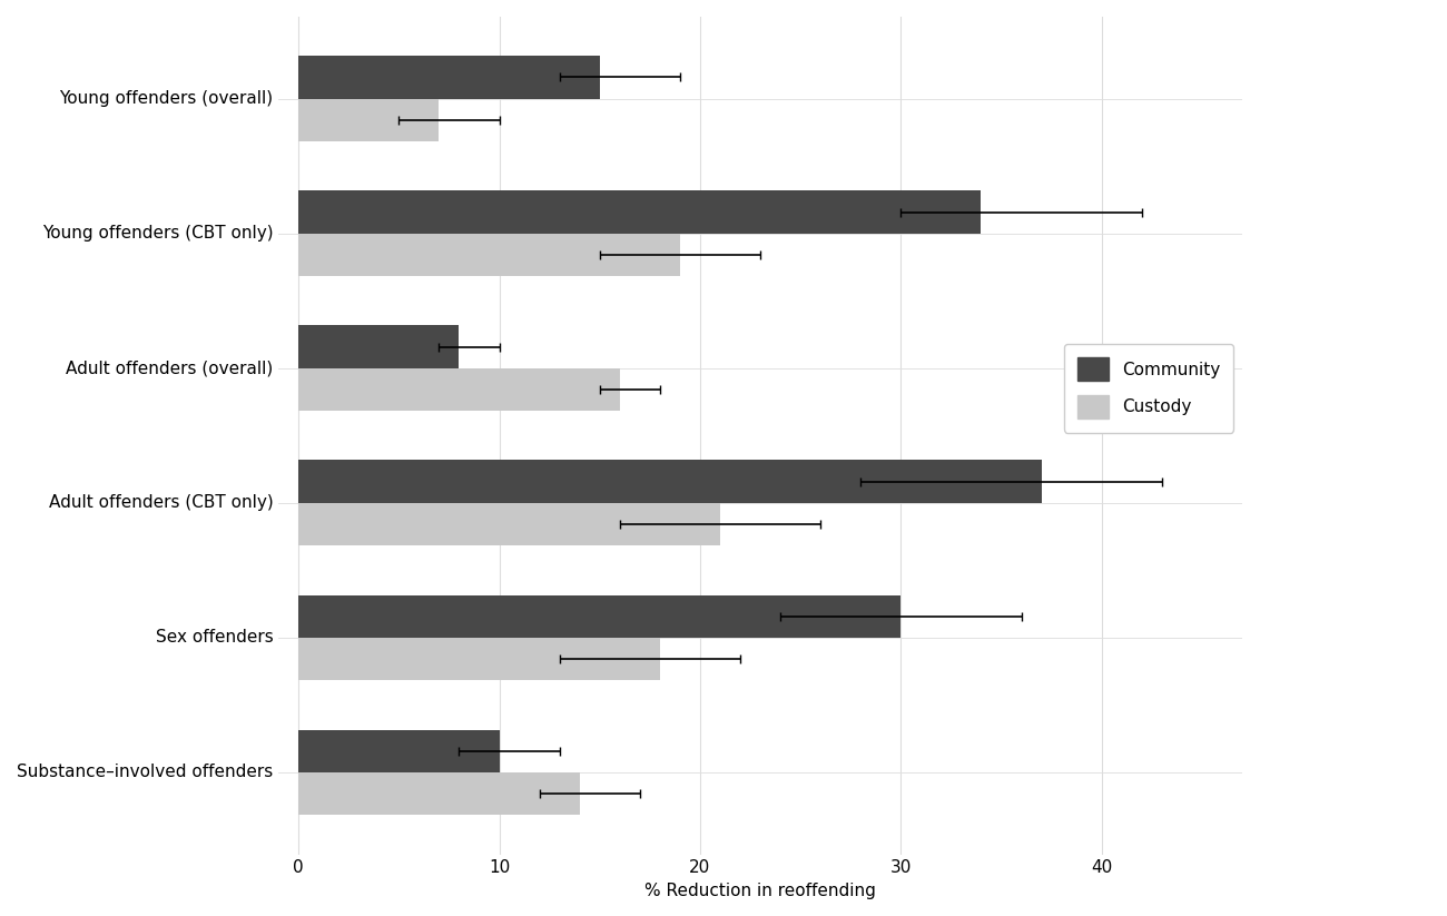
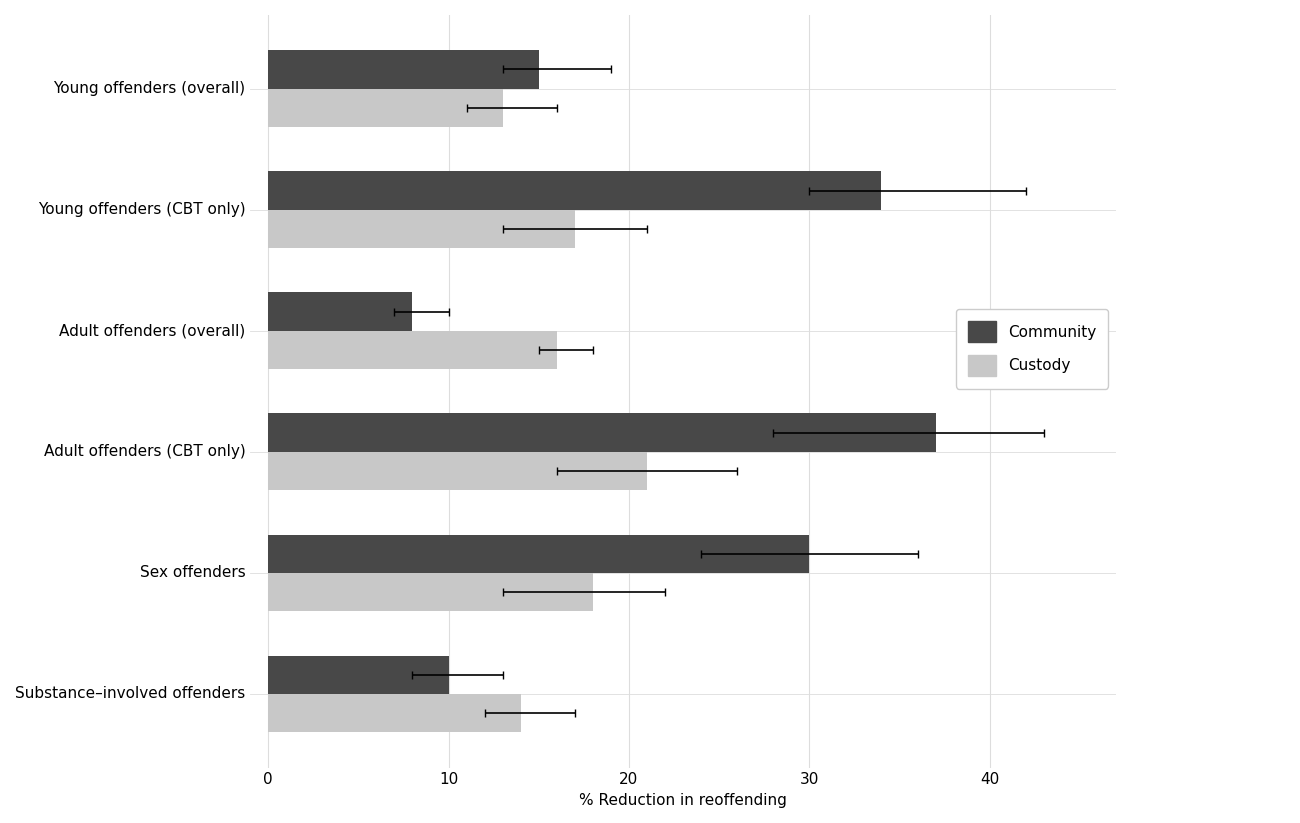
Custody/Young offenders (overall): 7 -> 13
Custody/Young offenders (CBT only): 19 -> 17
